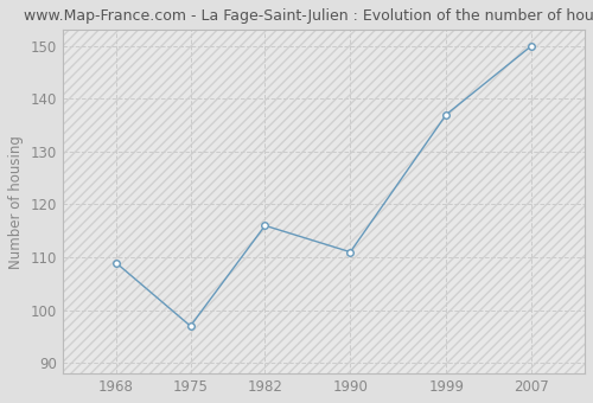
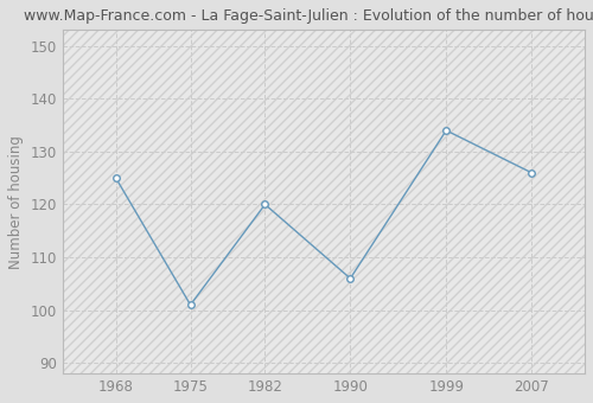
1968: 109 -> 125
1975: 97 -> 101
1982: 116 -> 120
1990: 111 -> 106
1999: 137 -> 134
2007: 150 -> 126
